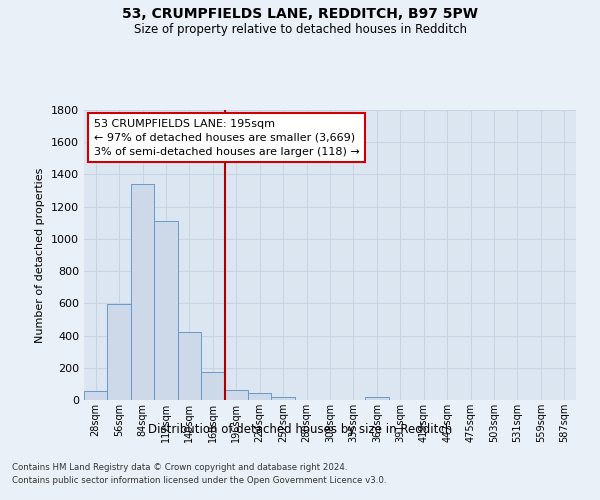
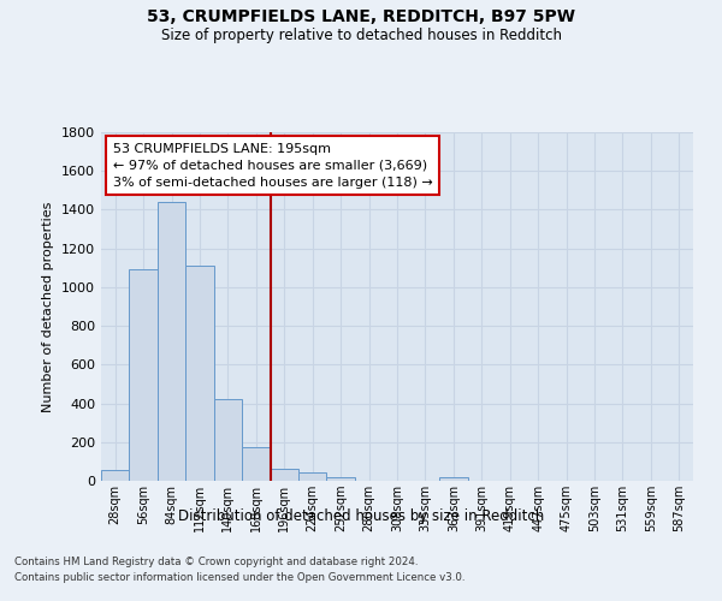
56sqm: 600 -> 1090
84sqm: 1340 -> 1440
